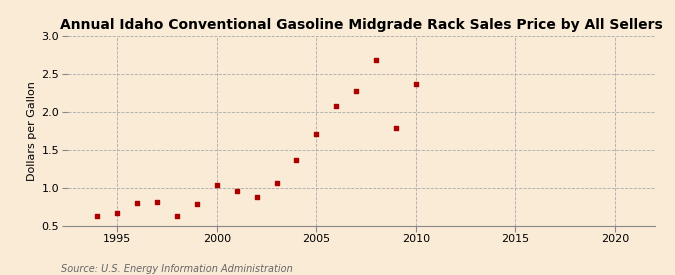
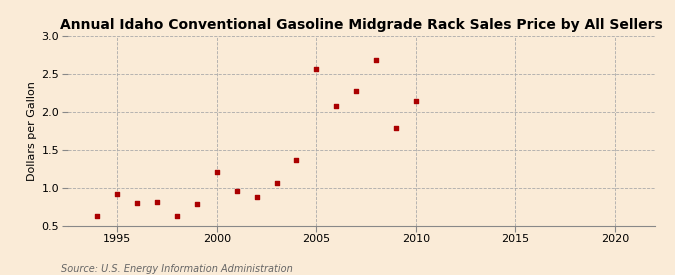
1995: 0.66 -> 0.92
2000: 1.04 -> 1.20
2005: 1.71 -> 2.56
2010: 2.36 -> 2.14
